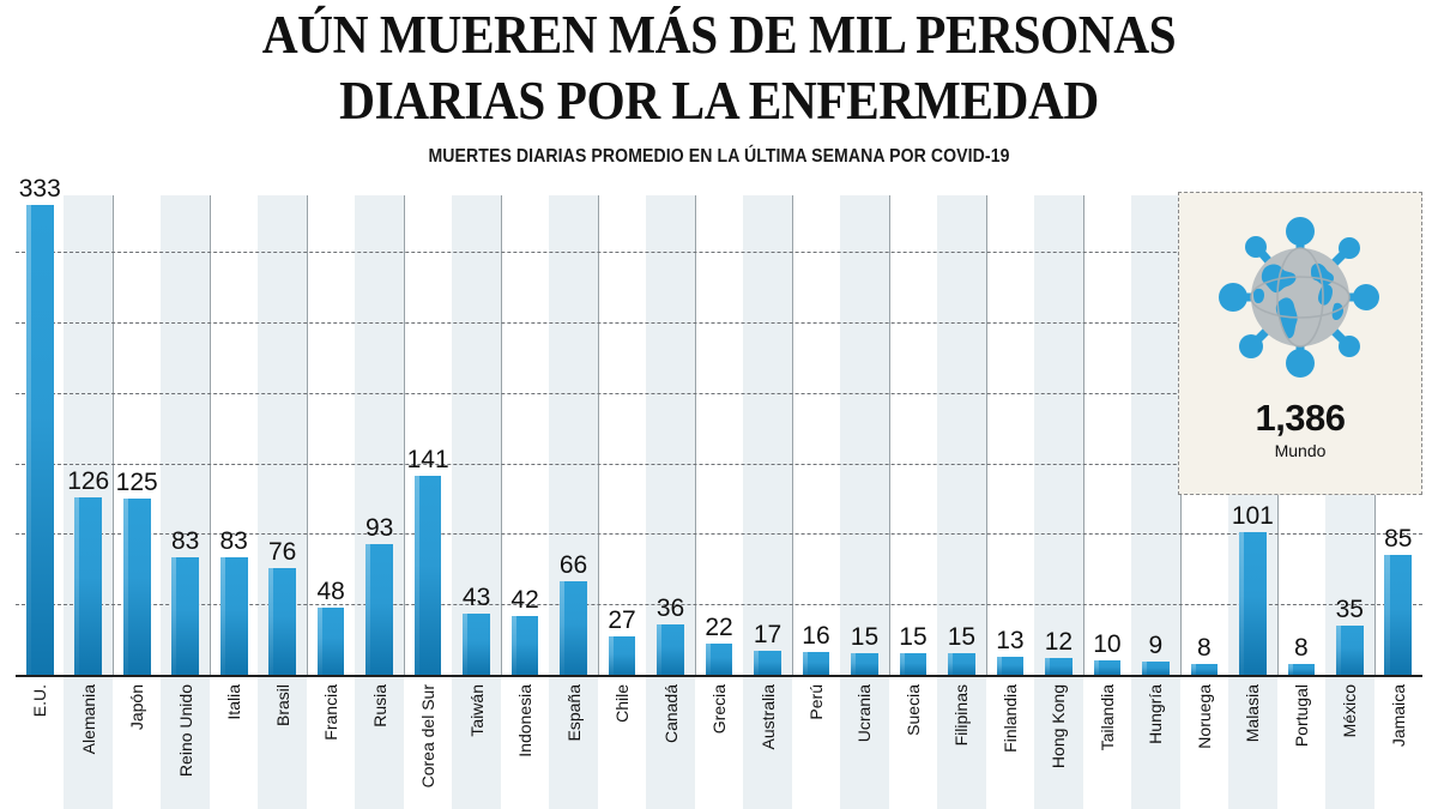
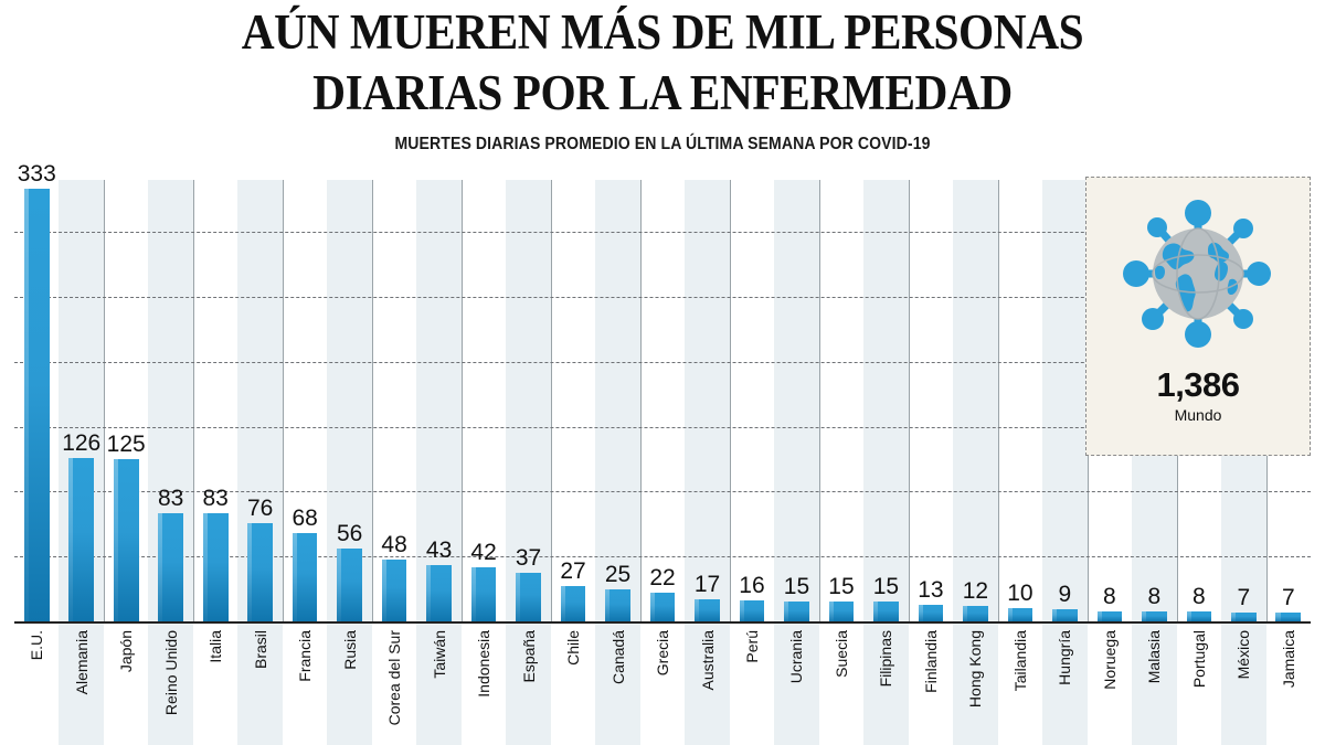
Francia: 48 -> 68
Rusia: 93 -> 56
Corea del Sur: 141 -> 48
España: 66 -> 37
Canadá: 36 -> 25
Malasia: 101 -> 8
México: 35 -> 7
Jamaica: 85 -> 7
